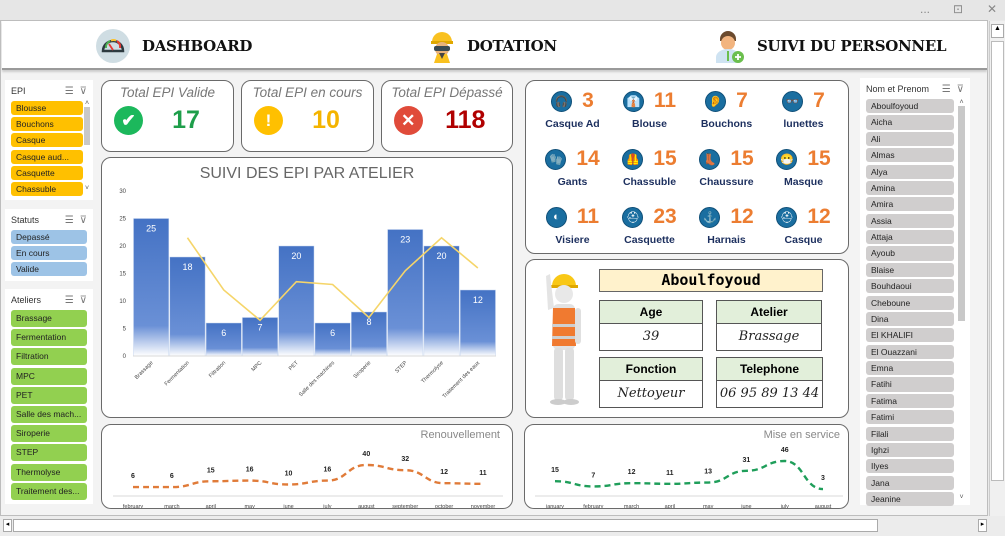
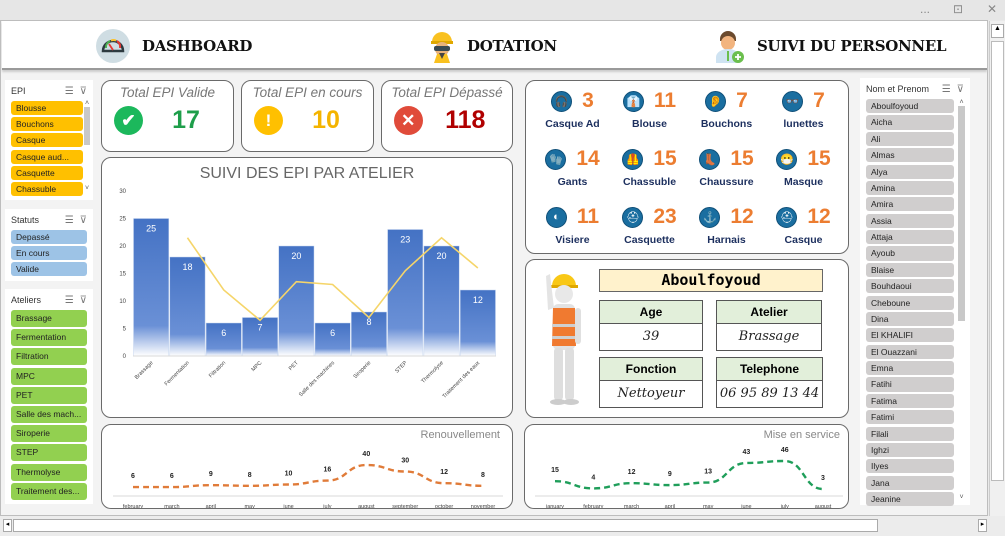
Renouvellement/april: 15 -> 9
Renouvellement/may: 16 -> 8
Renouvellement/september: 32 -> 30
Renouvellement/november: 11 -> 8
Mise en service/february: 7 -> 4
Mise en service/april: 11 -> 9
Mise en service/june: 31 -> 43
